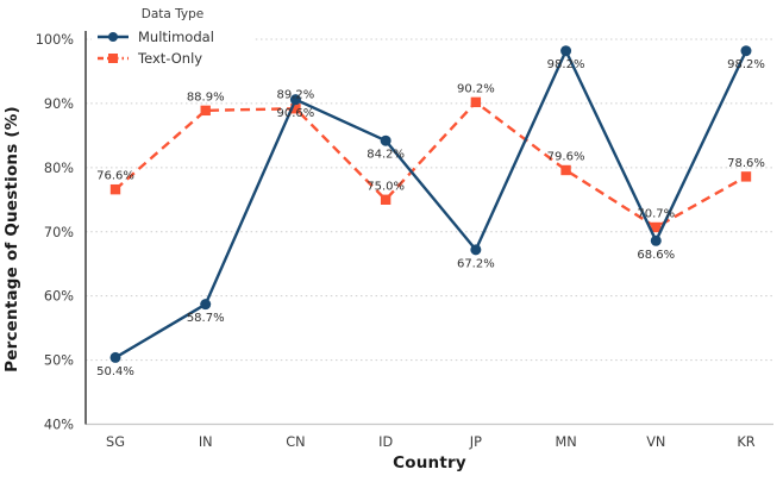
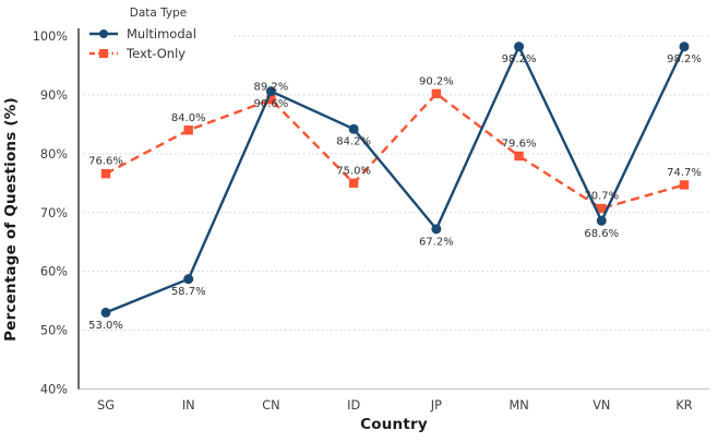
Multimodal/SG: 50.4% -> 53.0%
Text-Only/IN: 88.9% -> 84.0%
Text-Only/KR: 78.6% -> 74.7%
